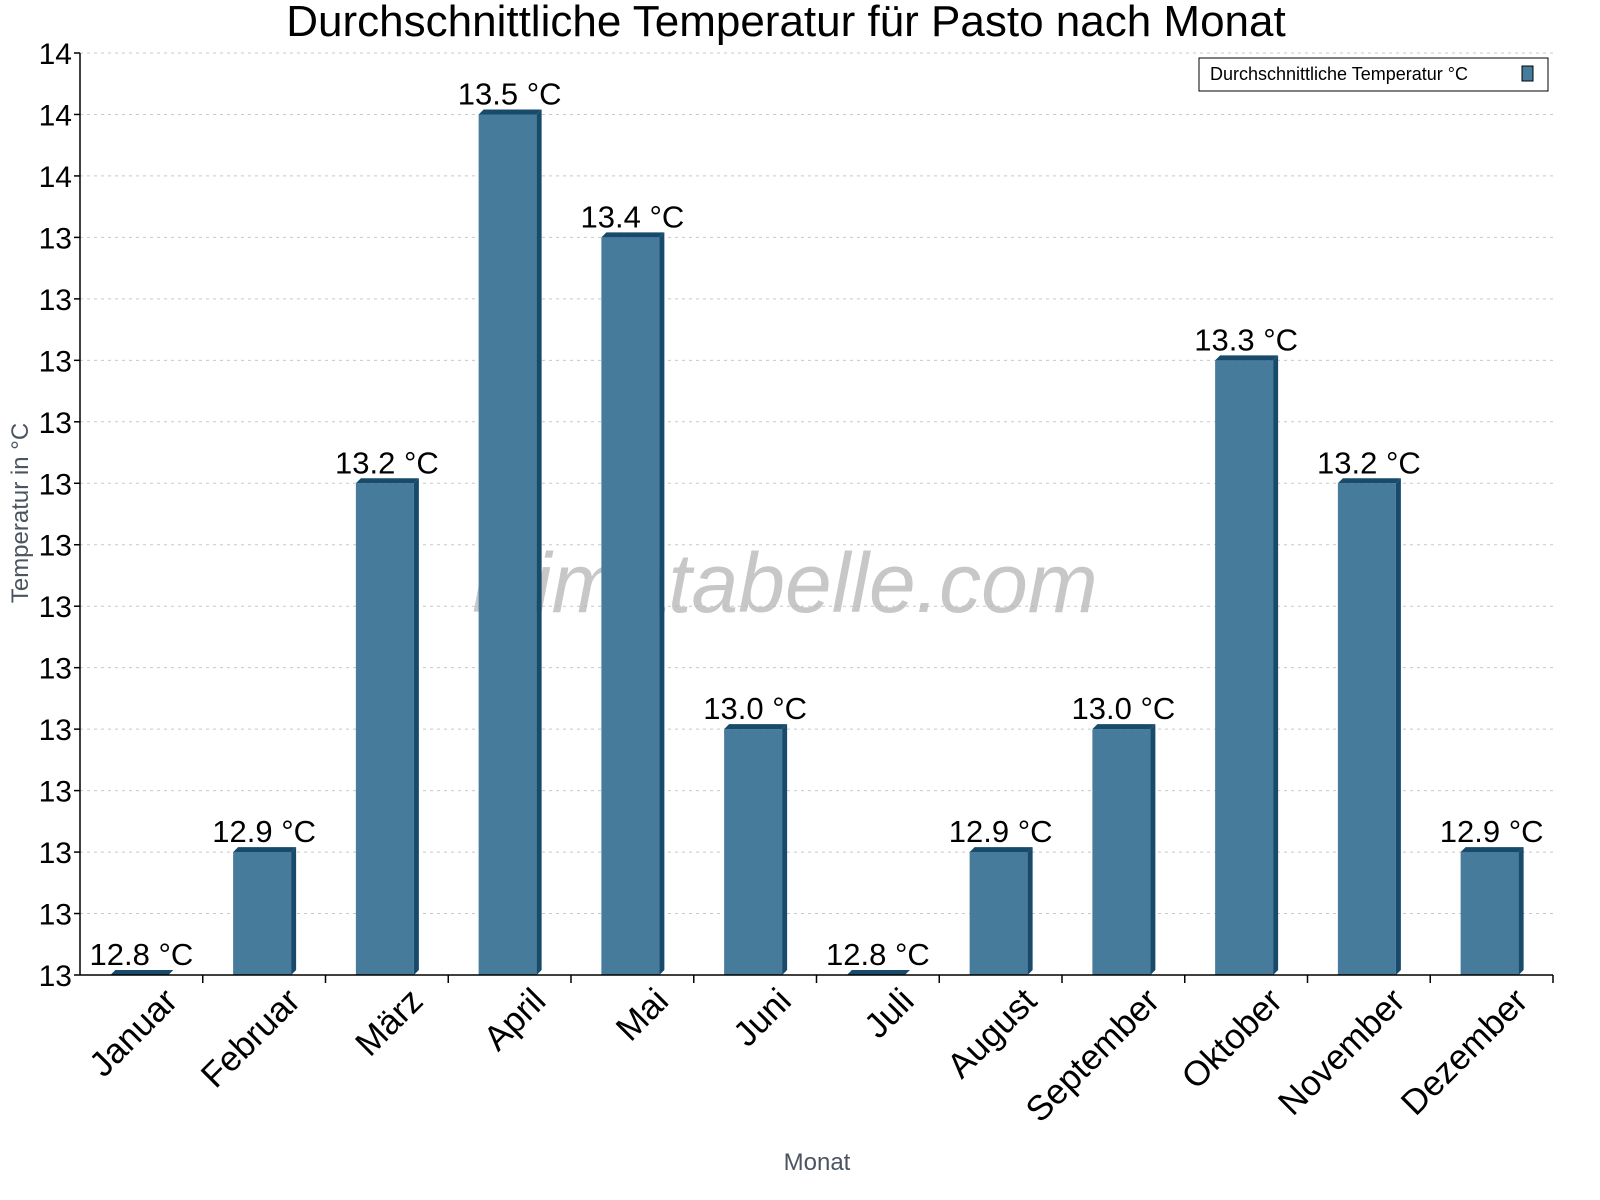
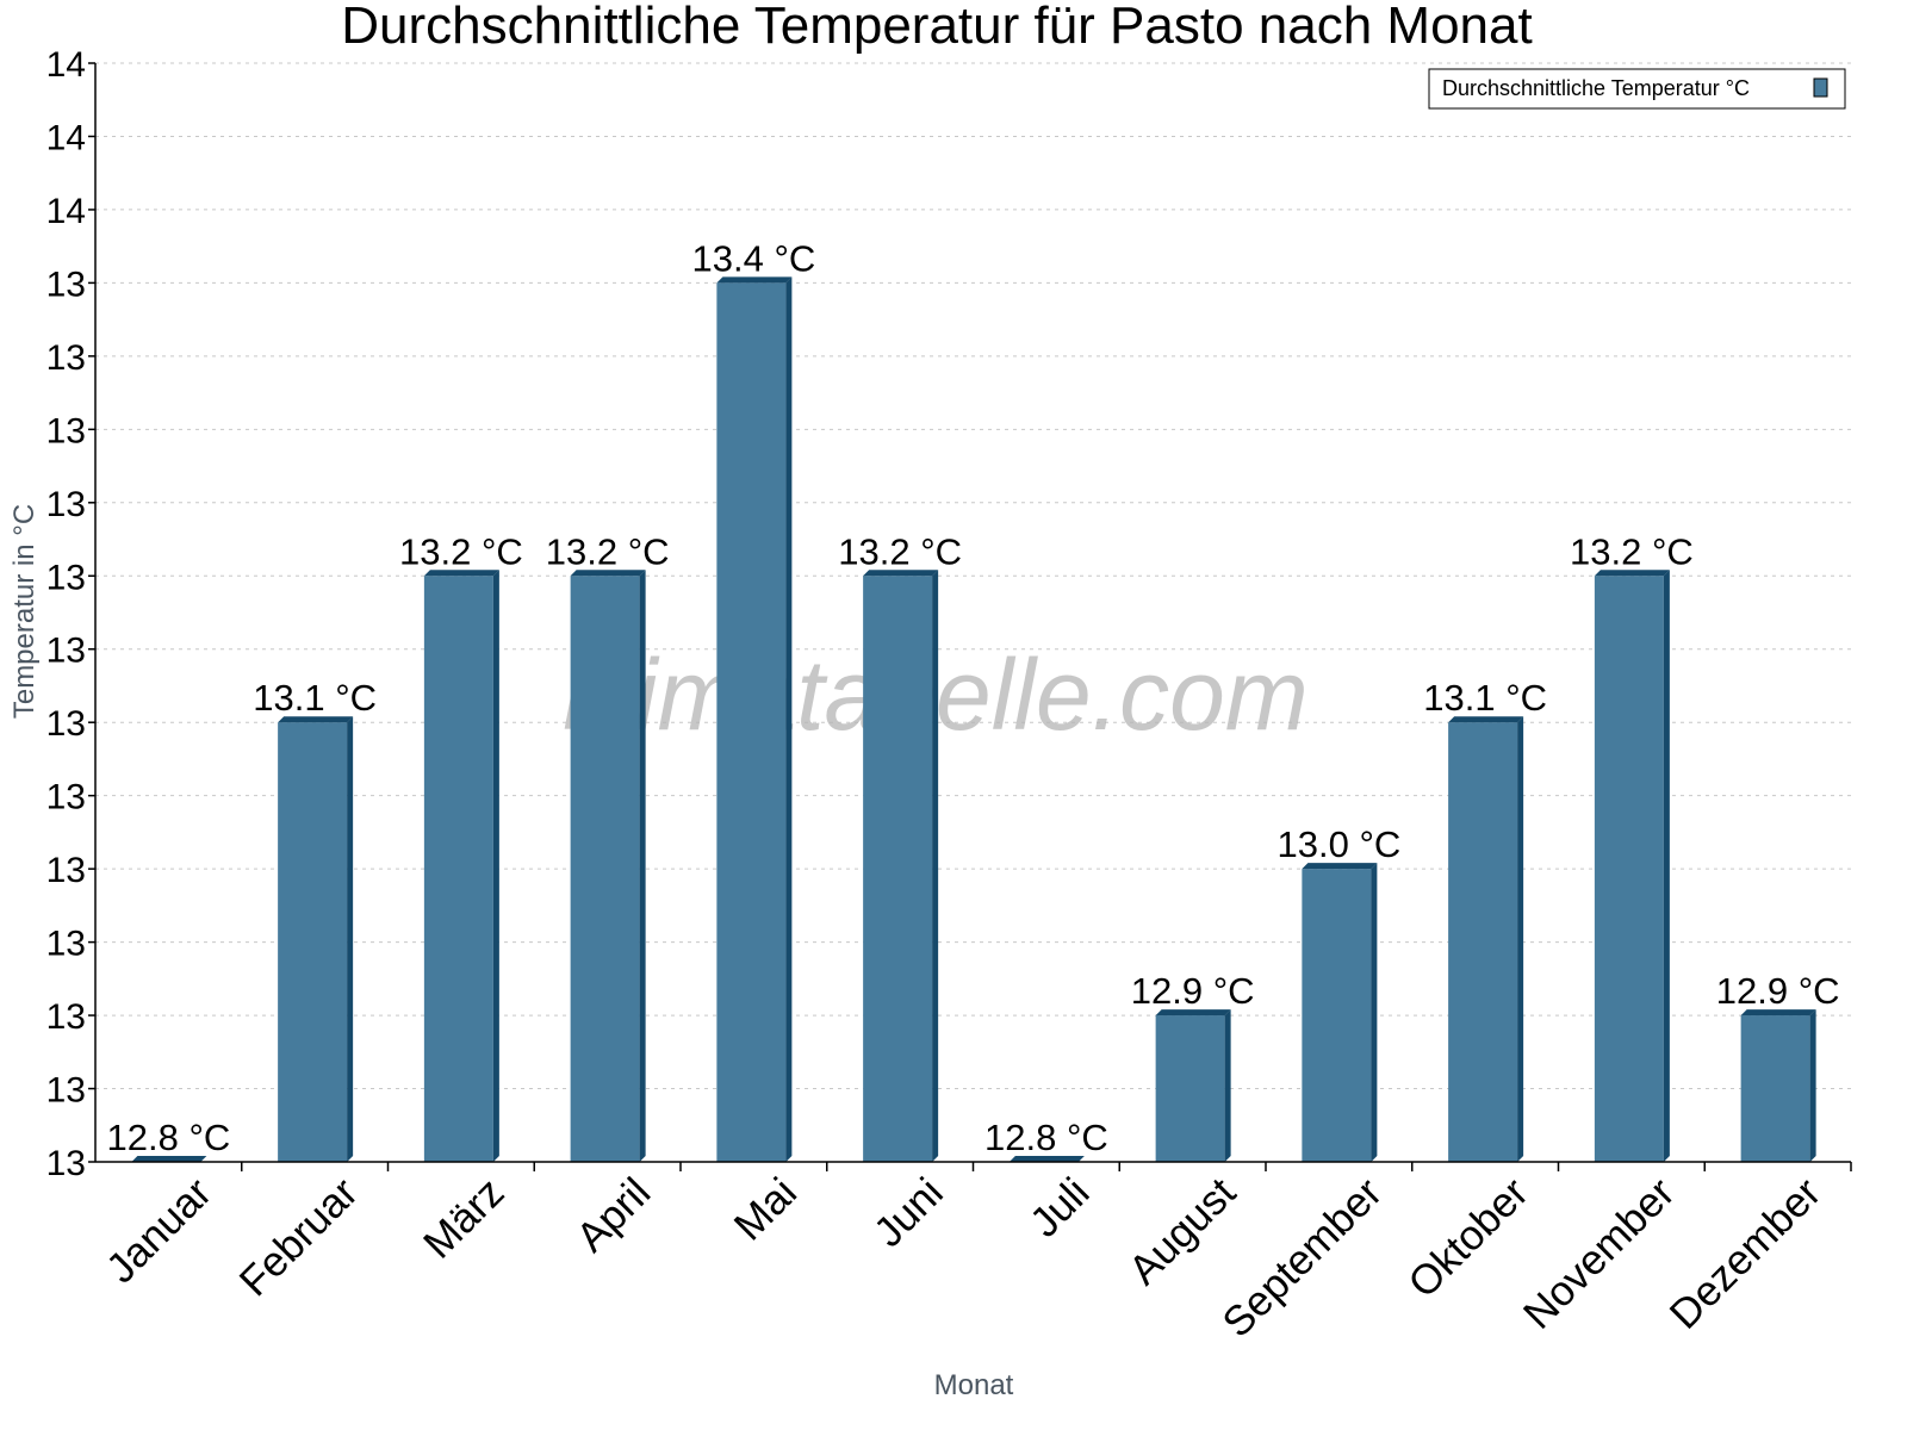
Februar: 12.9 -> 13.1
April: 13.5 -> 13.2
Juni: 13.0 -> 13.2
Oktober: 13.3 -> 13.1
